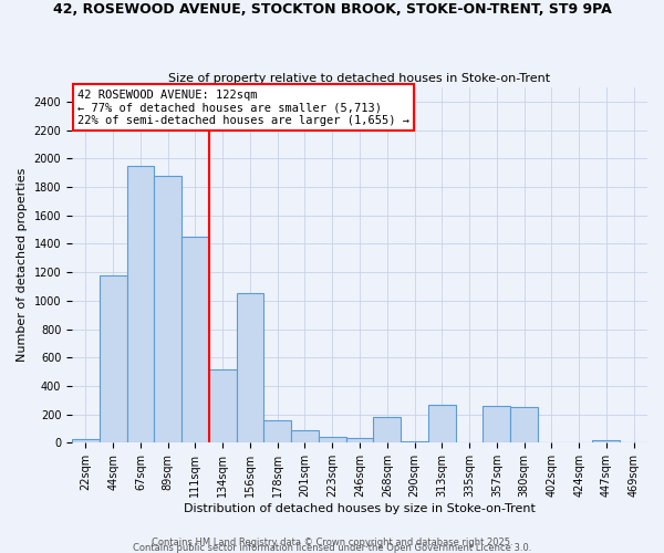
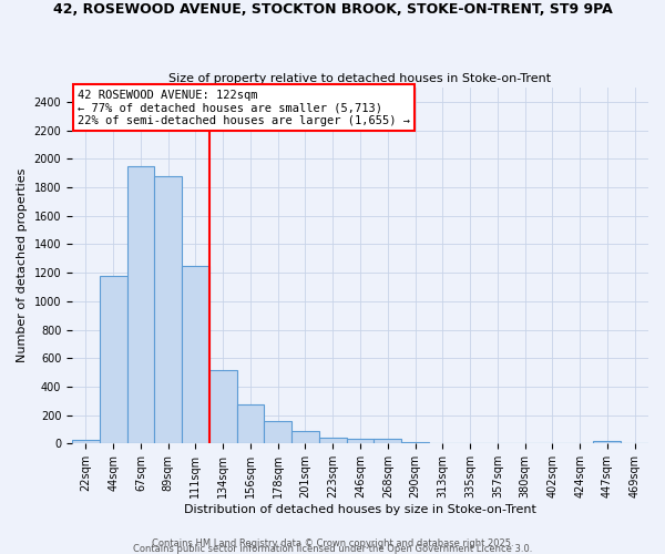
111sqm: 1450 -> 1250
156sqm: 1050 -> 280
268sqm: 180 -> 30
313sqm: 270 -> 0
357sqm: 260 -> 0
380sqm: 250 -> 0
